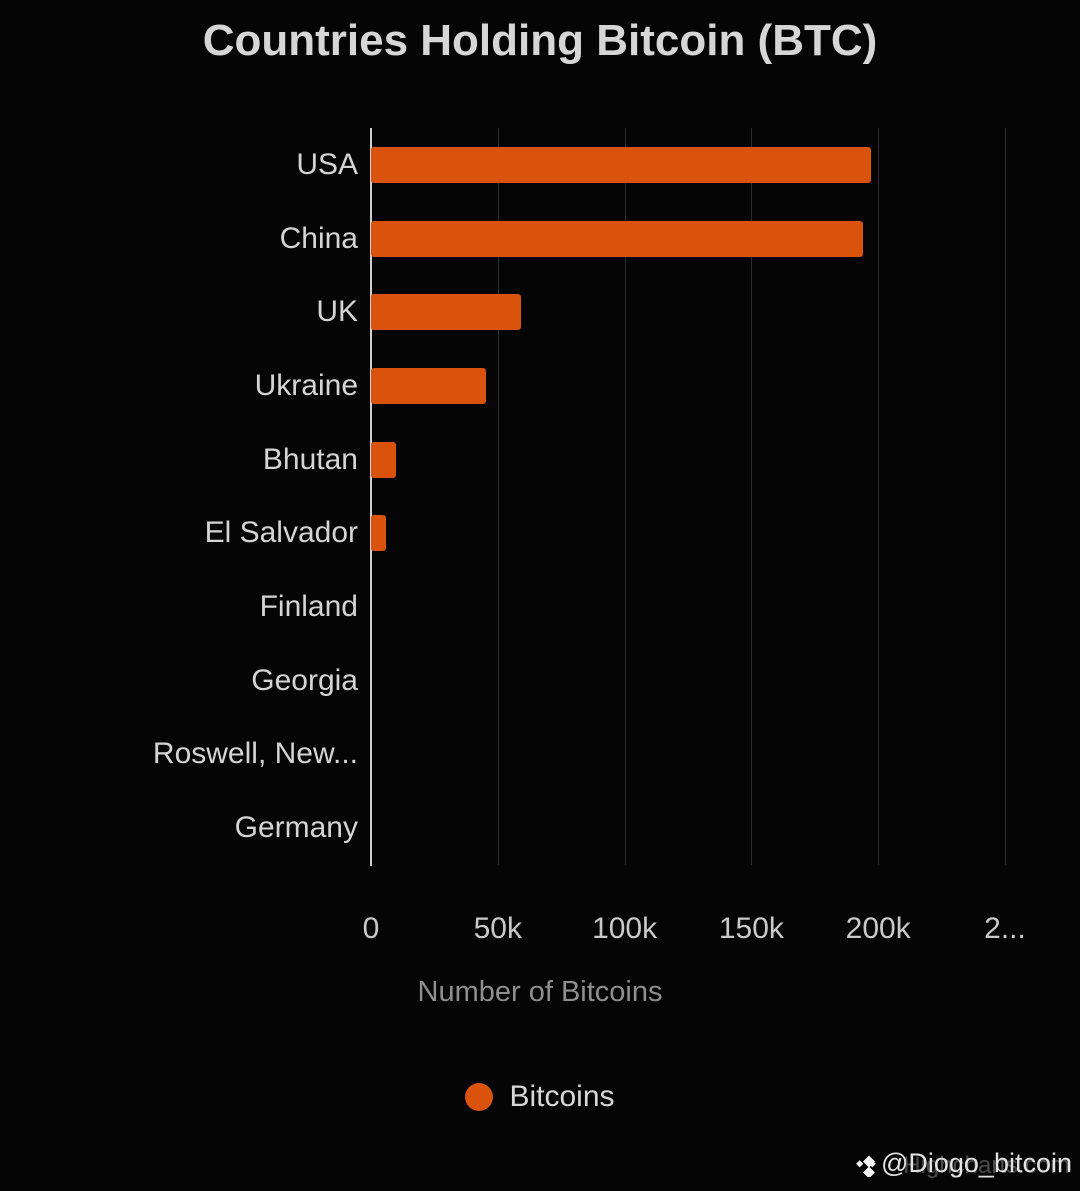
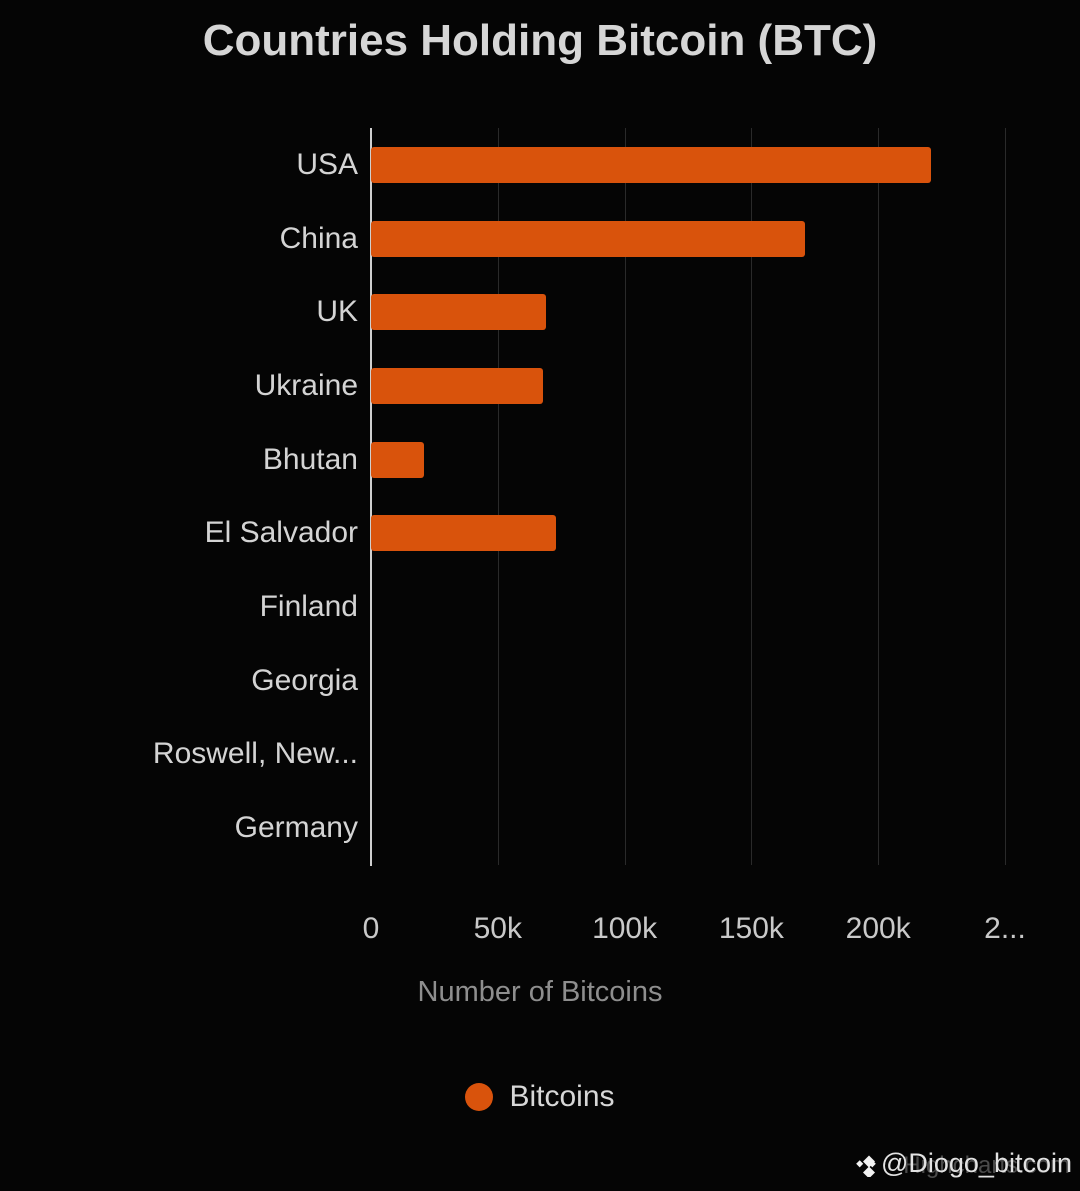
USA: 197k -> 221k
China: 194k -> 171k
UK: 59k -> 69k
Ukraine: 46k -> 68k
Bhutan: 10k -> 21k
El Salvador: 6k -> 73k
